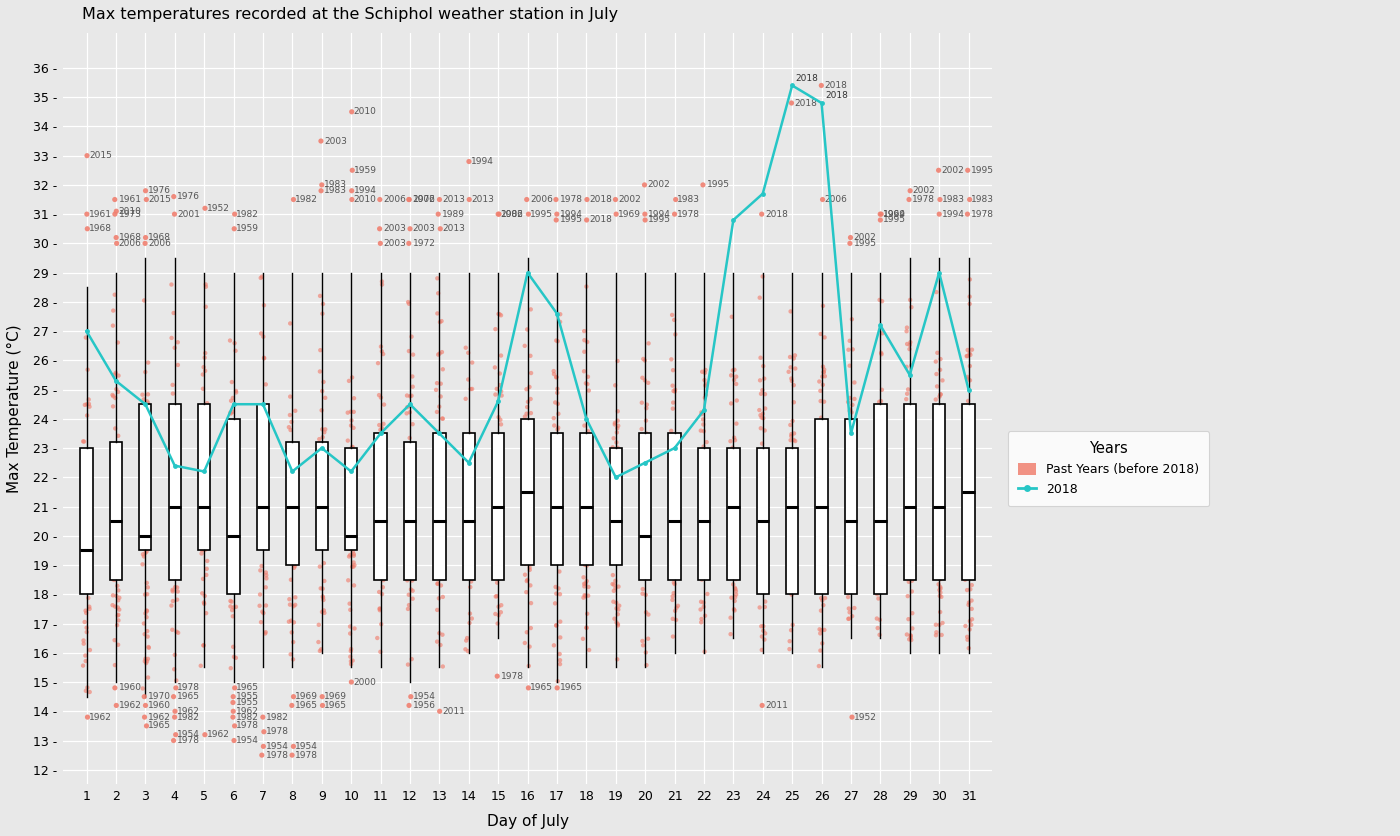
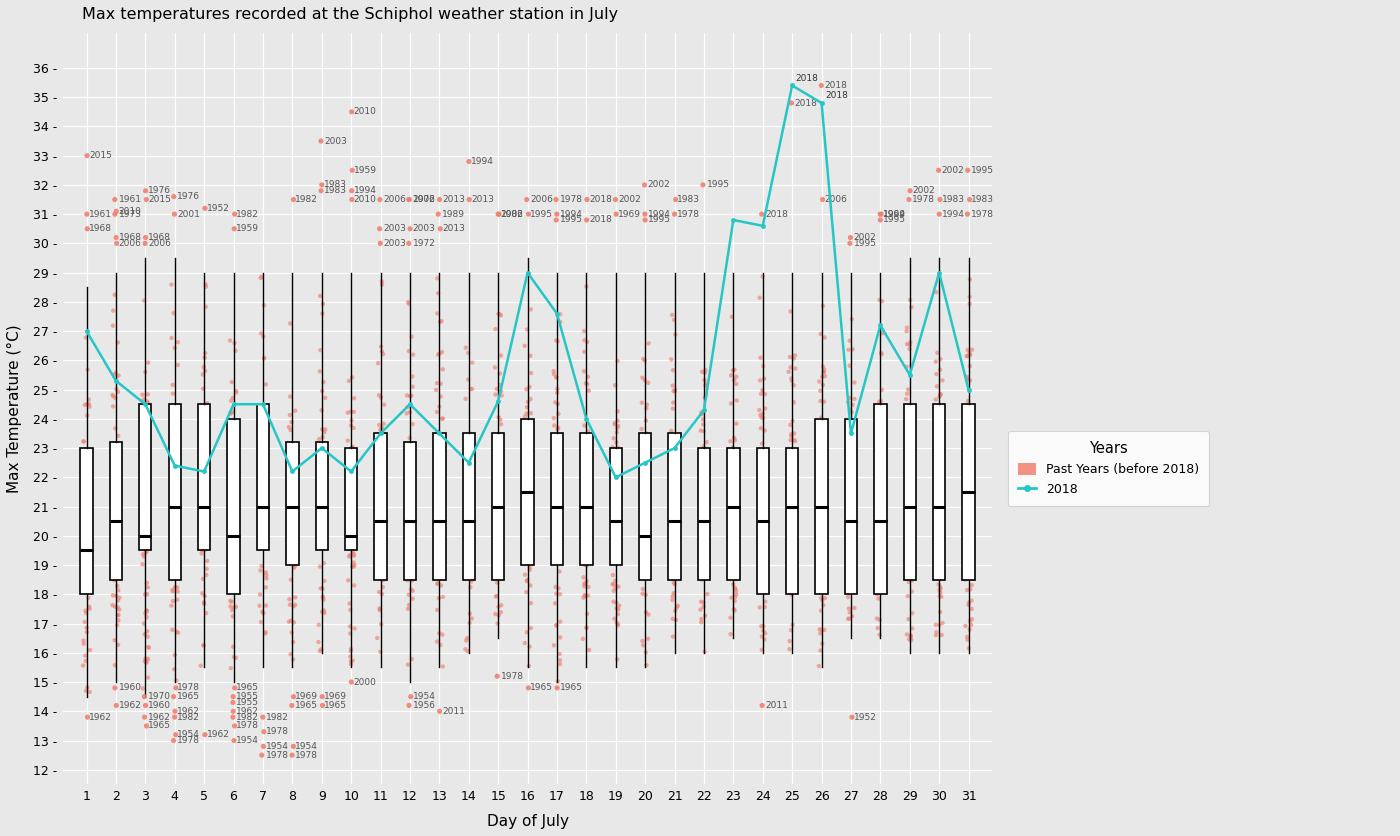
2018/24: 31.7 - -> 30.6 -
